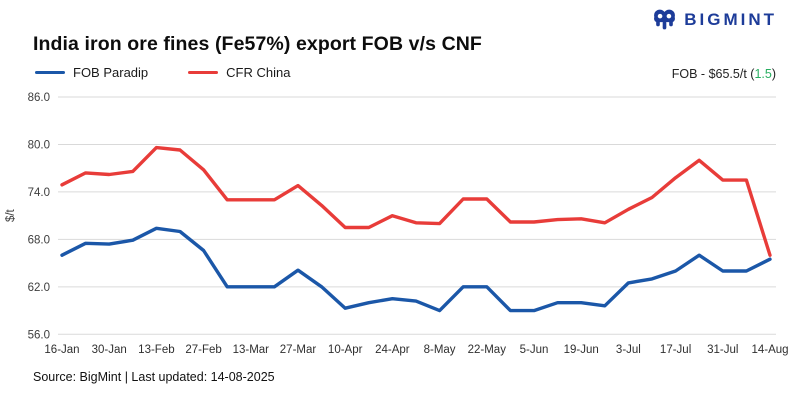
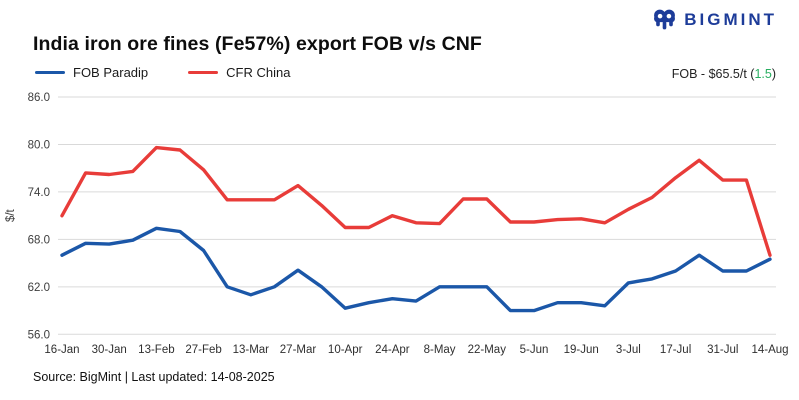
CFR China/16-Jan: 75 -> 71
FOB Paradip/13-Mar: 62 -> 61
FOB Paradip/8-May: 59 -> 62
